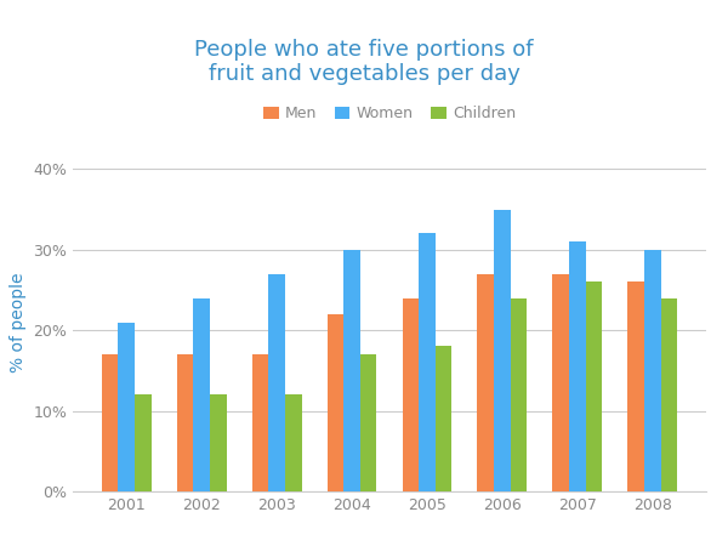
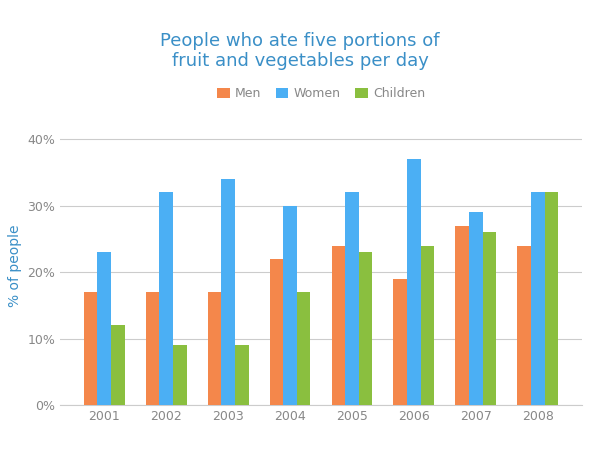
Women/2001: 21% -> 23%
Women/2002: 24% -> 32%
Children/2002: 12% -> 9%
Women/2003: 27% -> 34%
Children/2003: 12% -> 9%
Children/2005: 18% -> 23%
Men/2006: 27% -> 19%
Women/2006: 35% -> 37%
Women/2007: 31% -> 29%
Men/2008: 26% -> 24%
Women/2008: 30% -> 32%
Children/2008: 24% -> 32%
